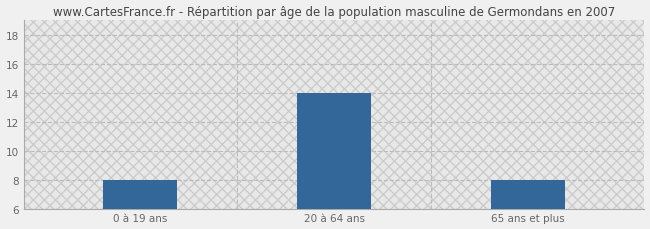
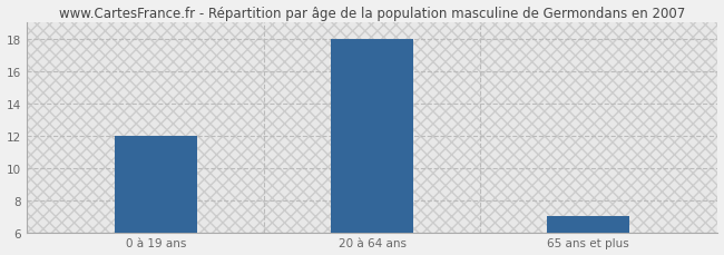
0 à 19 ans: 8 -> 12
20 à 64 ans: 14 -> 18
65 ans et plus: 8 -> 7
